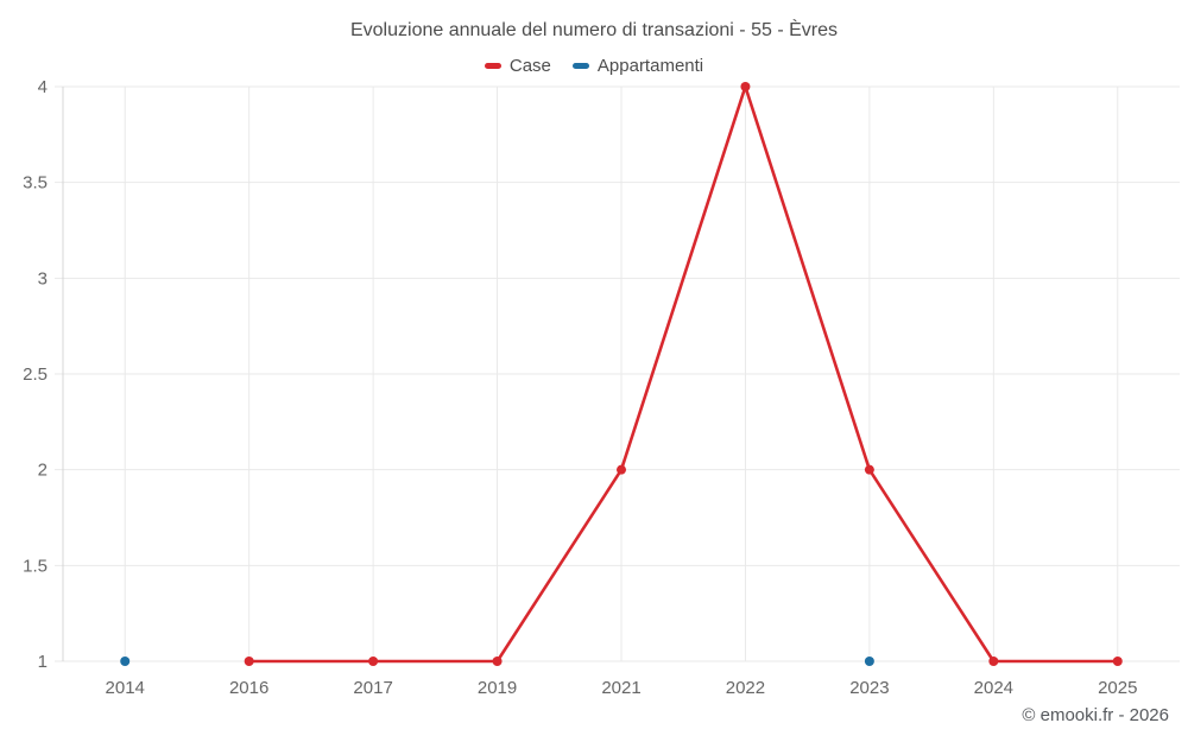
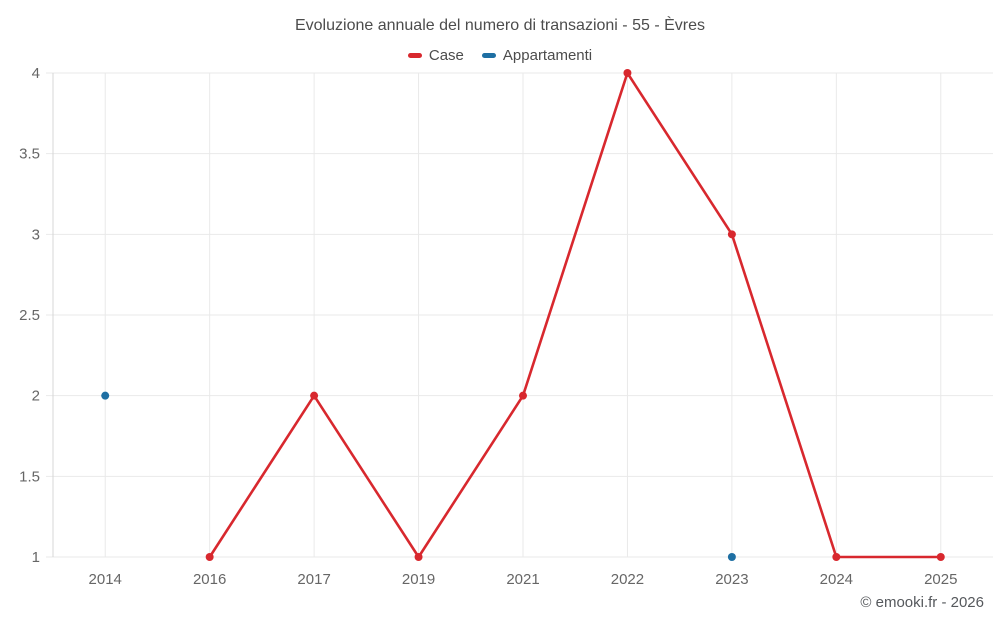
Appartamenti/2014: 1 -> 2
Case/2017: 1 -> 2
Case/2023: 2 -> 3
